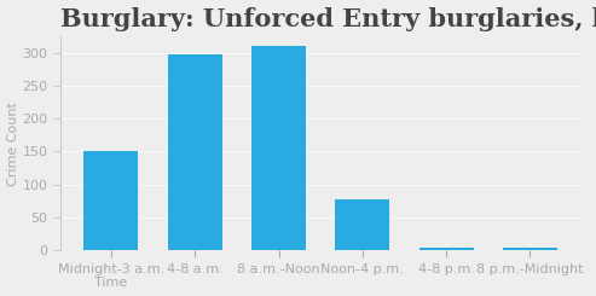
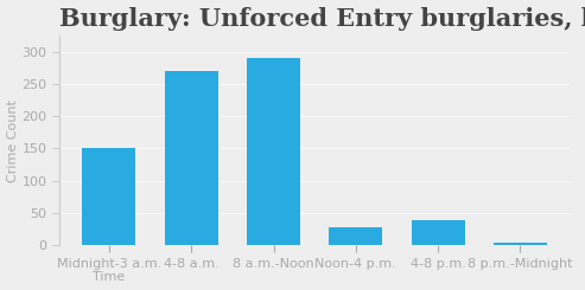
4-8 a.m.: 298 -> 270
8 a.m.-Noon: 310 -> 290
Noon-4 p.m.: 78 -> 28
4-8 p.m.: 5 -> 40
